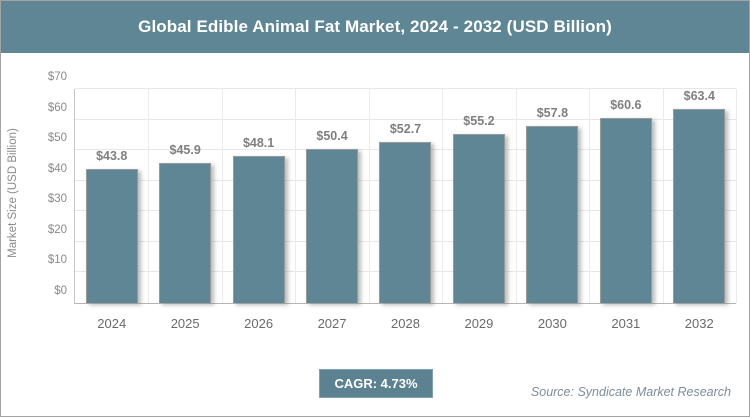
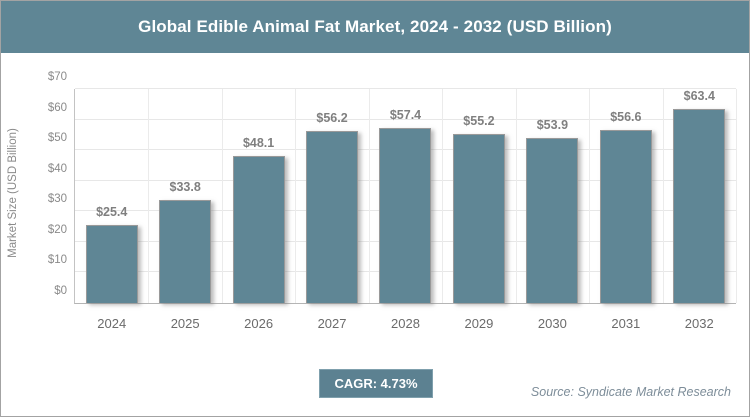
2024: $43.8 -> $25.4
2025: $45.9 -> $33.8
2027: $50.4 -> $56.2
2028: $52.7 -> $57.4
2030: $57.8 -> $53.9
2031: $60.6 -> $56.6
